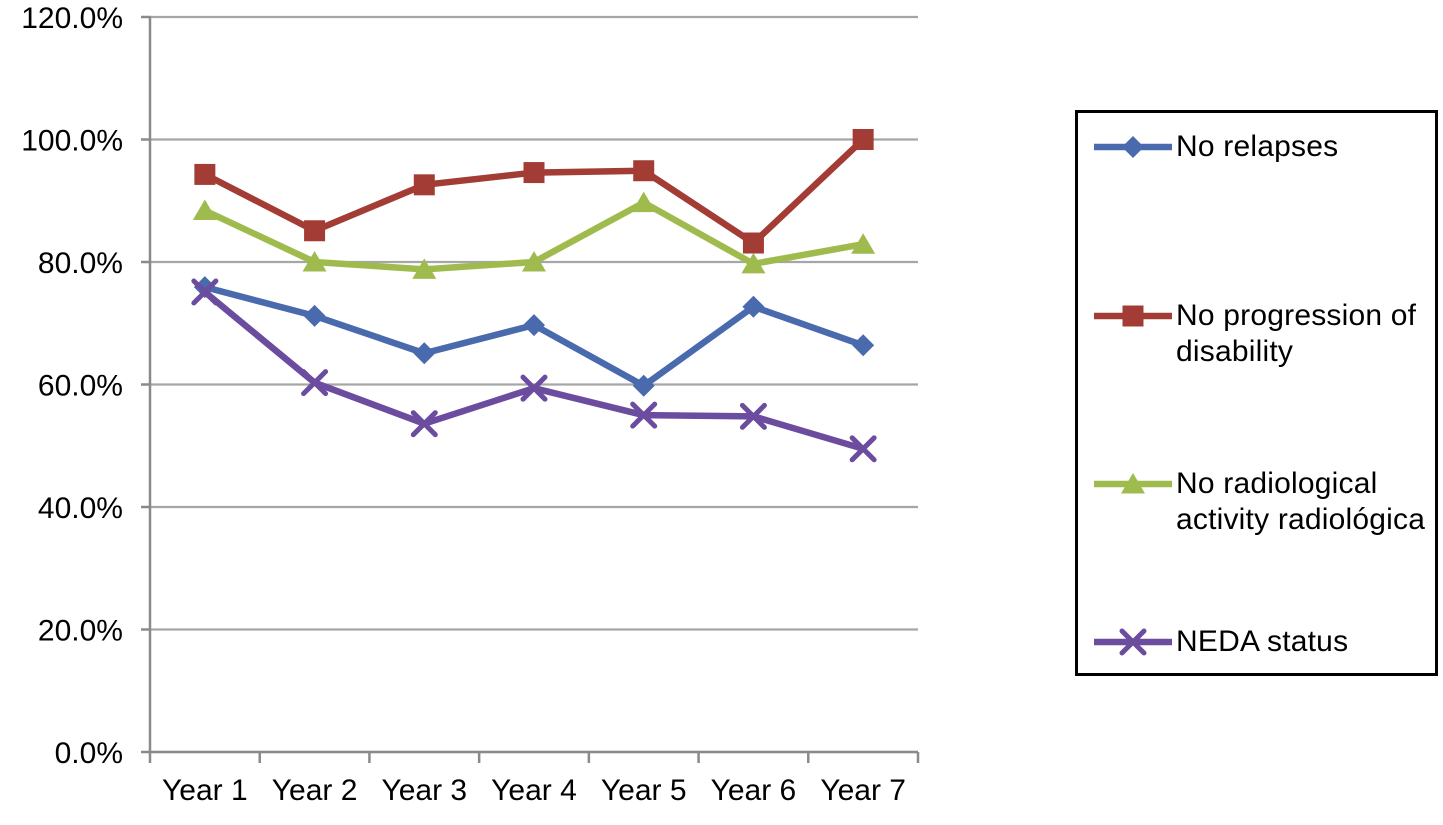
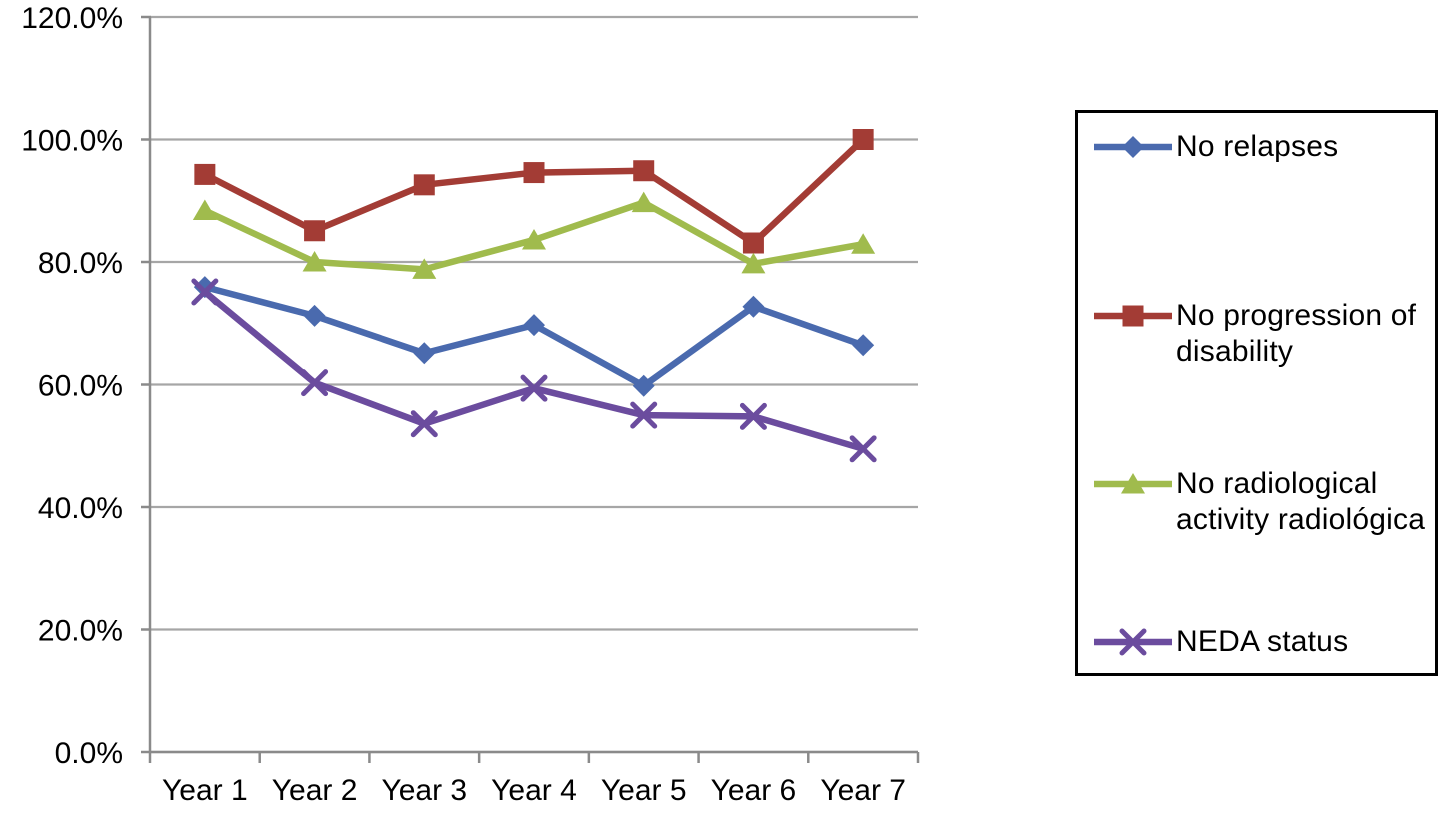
No radiological activity radiológica/Year 4: 80% -> 84%
